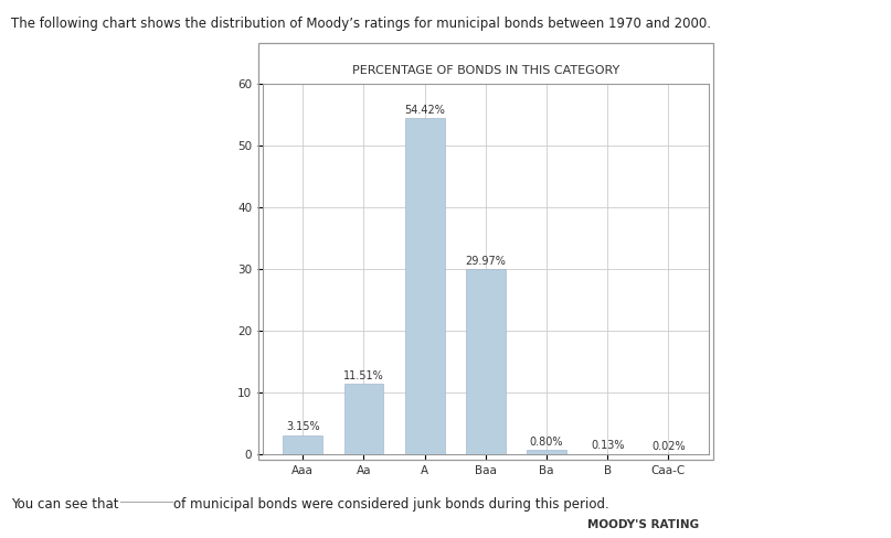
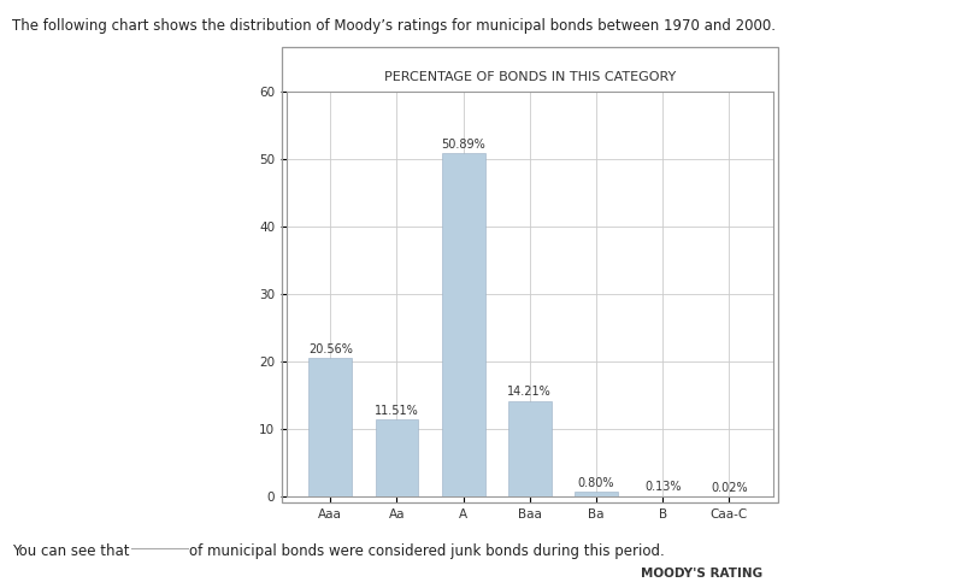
Aaa: 3.15% -> 20.56%
A: 54.42% -> 50.89%
Baa: 29.97% -> 14.21%
